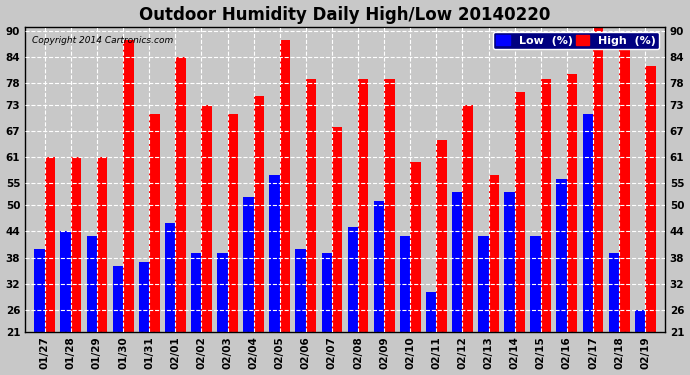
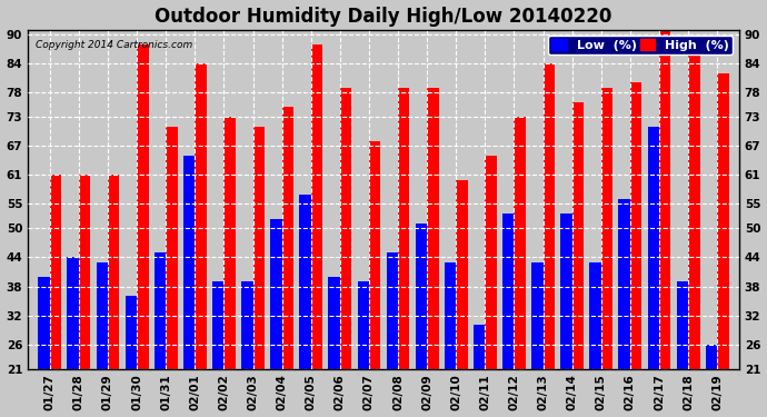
Low (%)/01/31: 37 -> 45
Low (%)/02/01: 46 -> 65
High (%)/02/13: 57 -> 84
